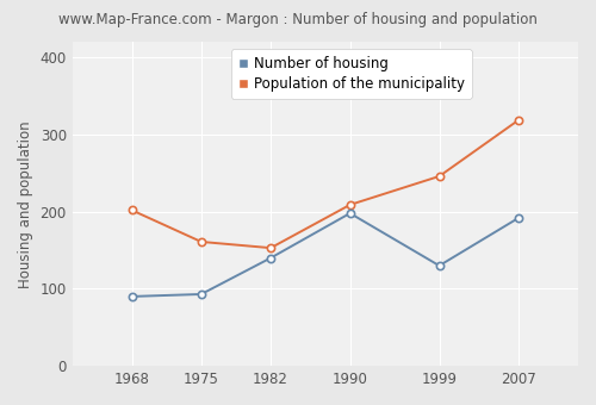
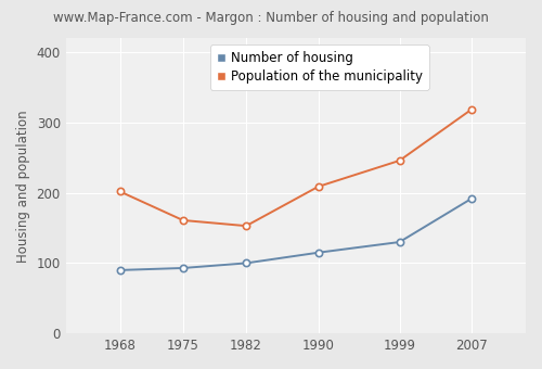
Number of housing/1982: 140 -> 100
Number of housing/1990: 198 -> 115
